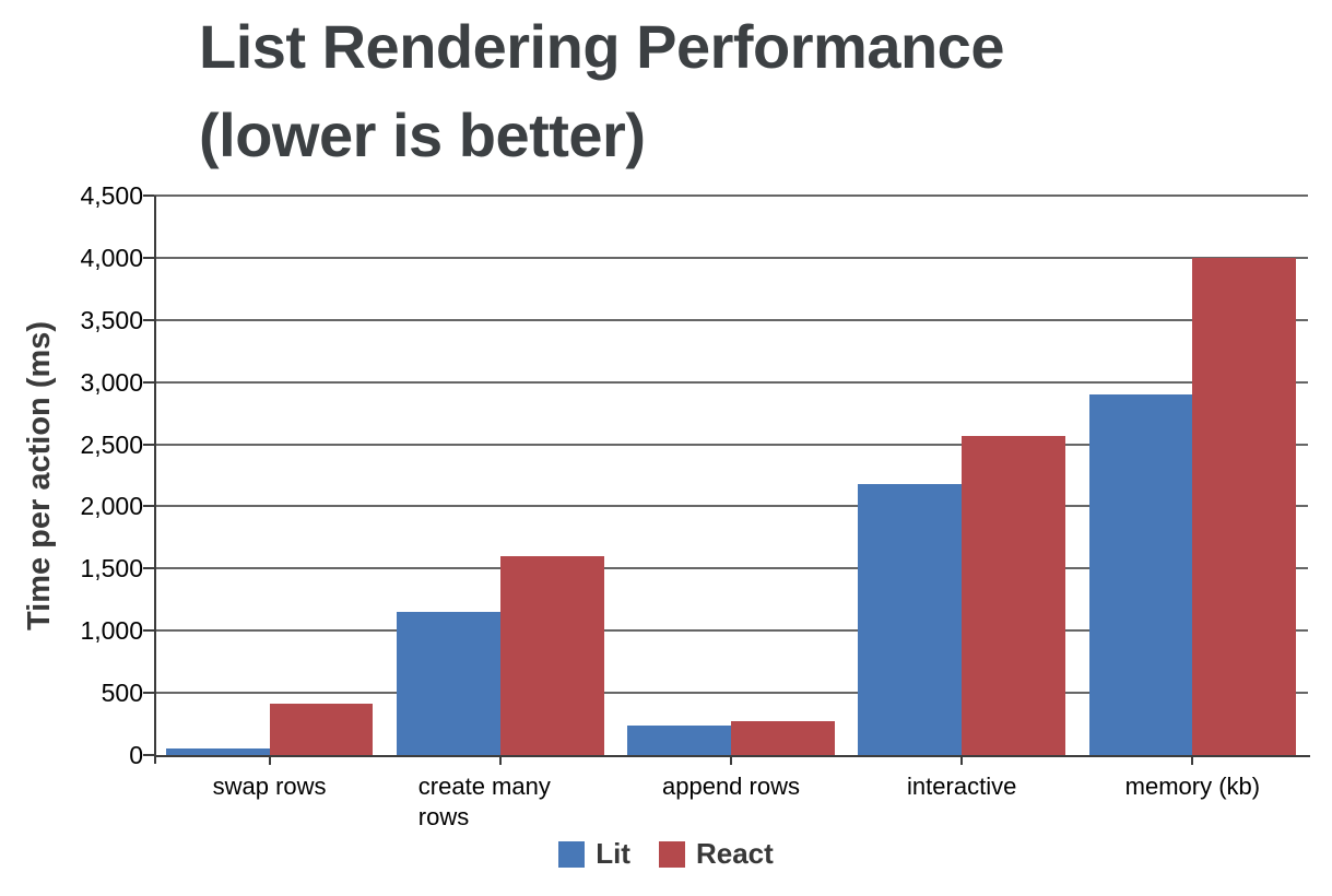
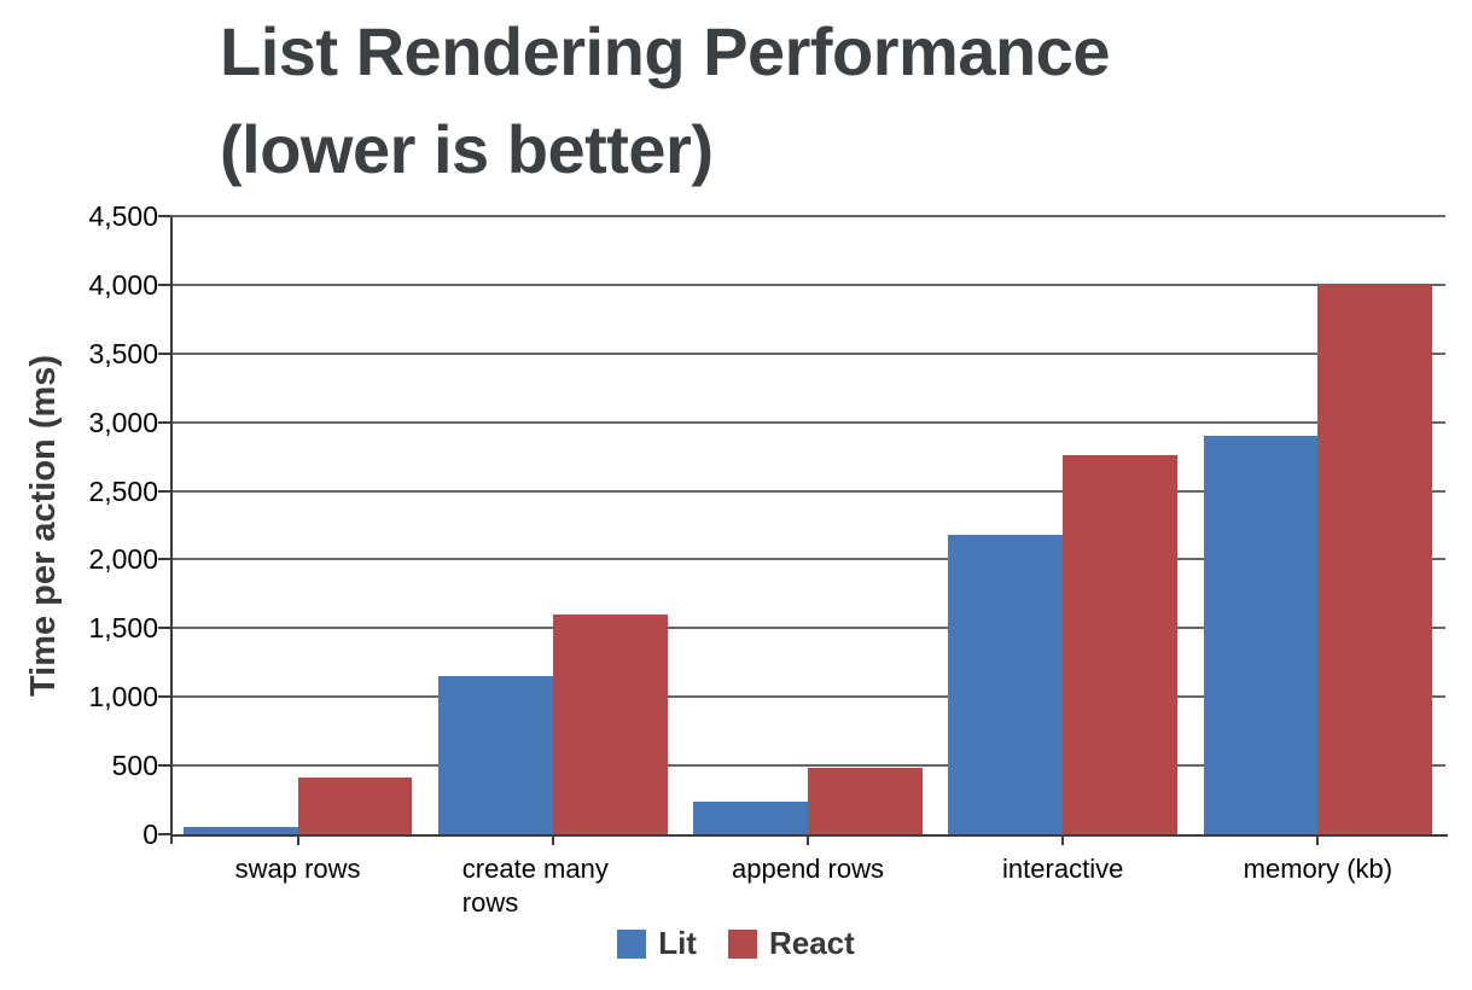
React/append rows: 280 -> 480
React/interactive: 2570 -> 2760
